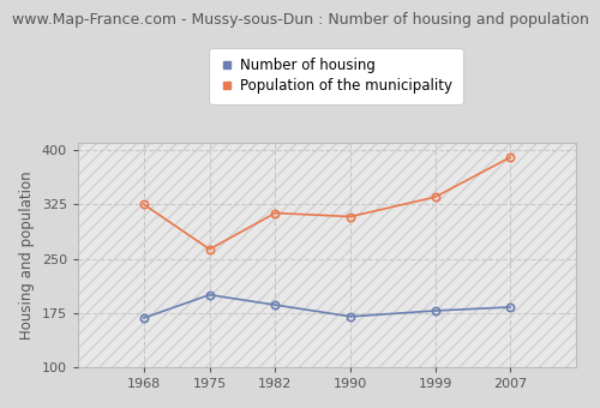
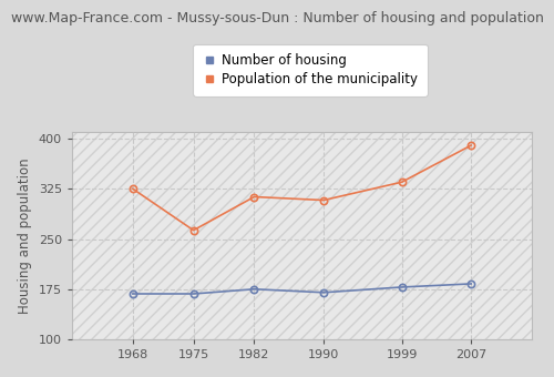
Number of housing/1975: 200 -> 168
Number of housing/1982: 186 -> 175
